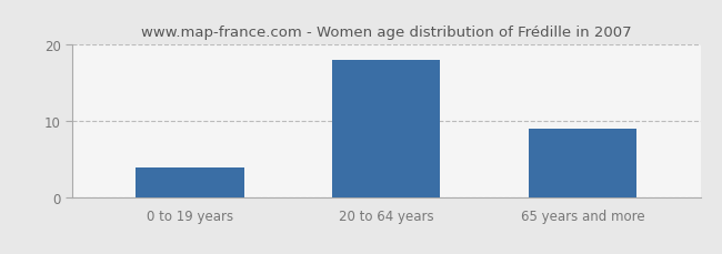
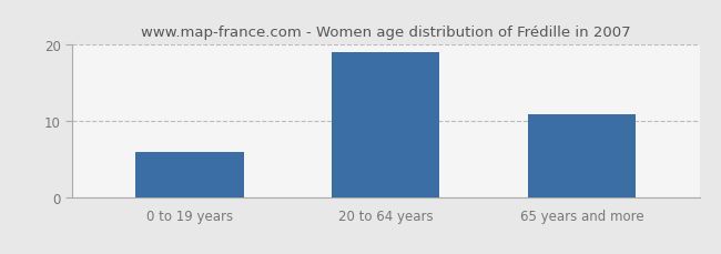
0 to 19 years: 4 -> 6
20 to 64 years: 18 -> 19
65 years and more: 9 -> 11
